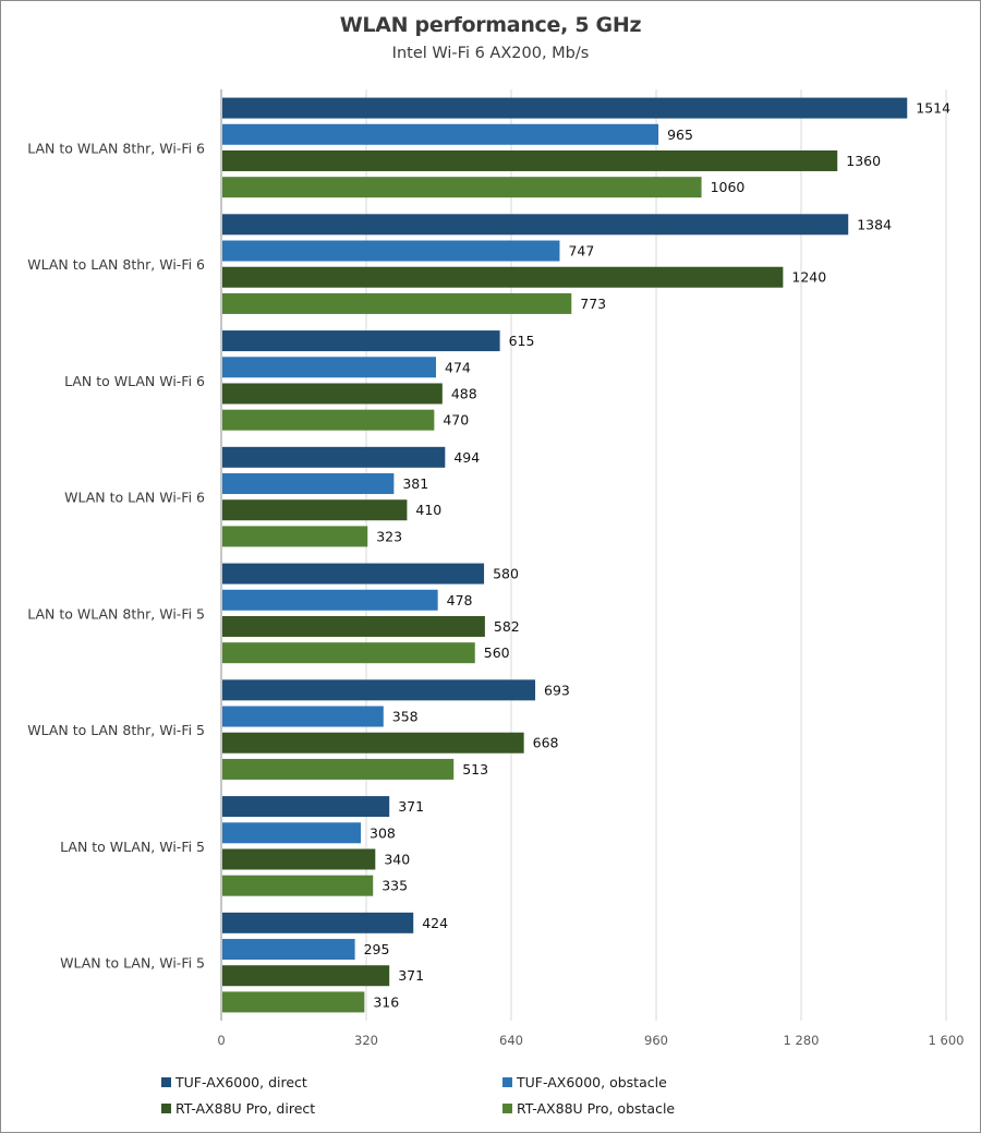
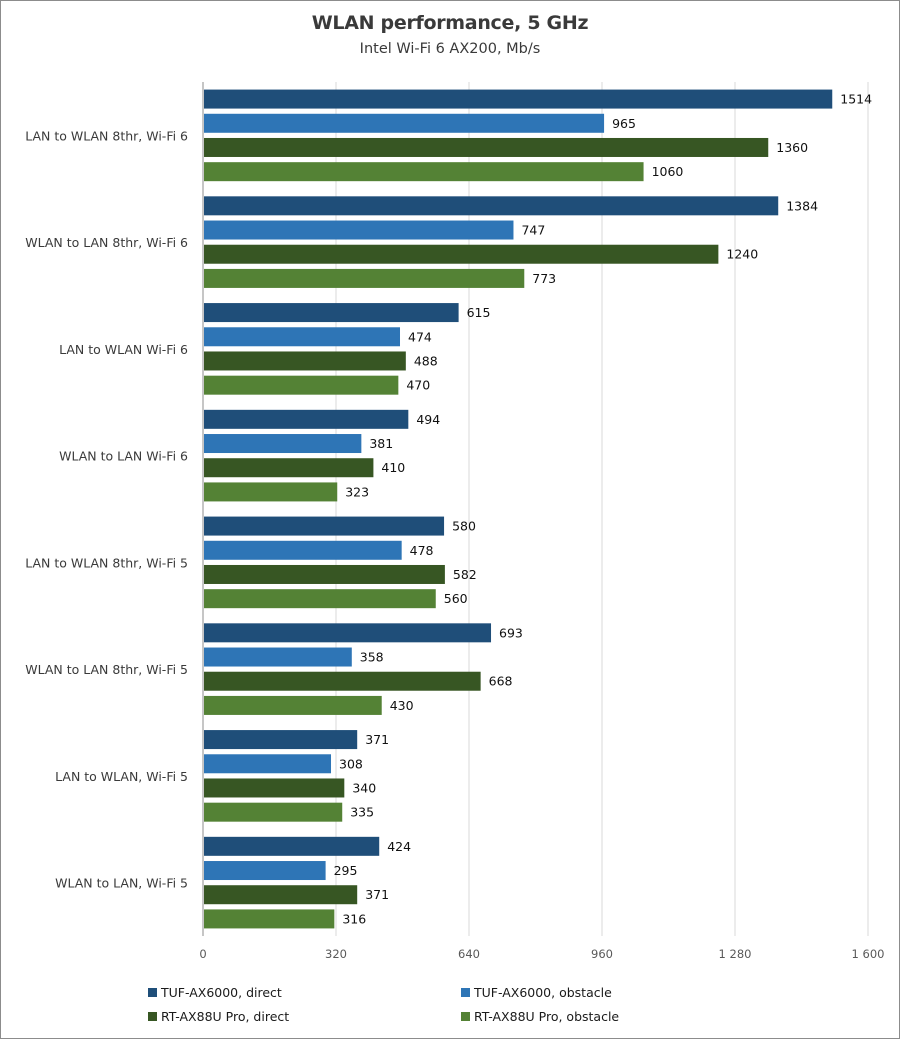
RT-AX88U Pro, obstacle/WLAN to LAN 8thr, Wi-Fi 5: 513 -> 430
